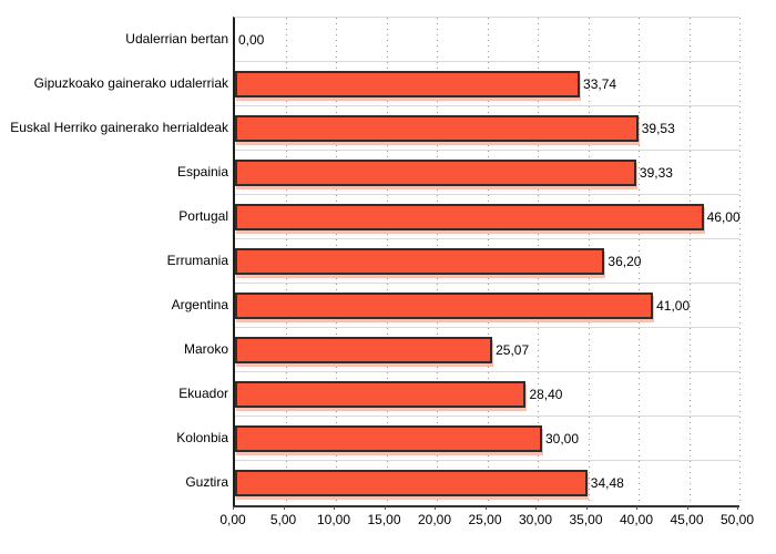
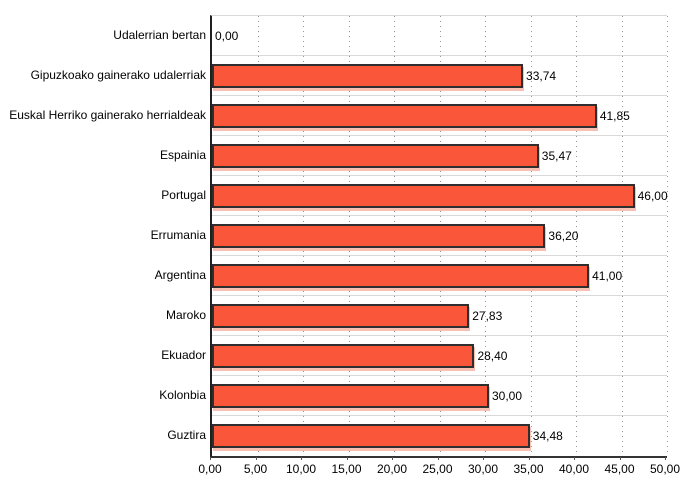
Euskal Herriko gainerako herrialdeak: 39,53 -> 41,85
Espainia: 39,33 -> 35,47
Maroko: 25,07 -> 27,83
